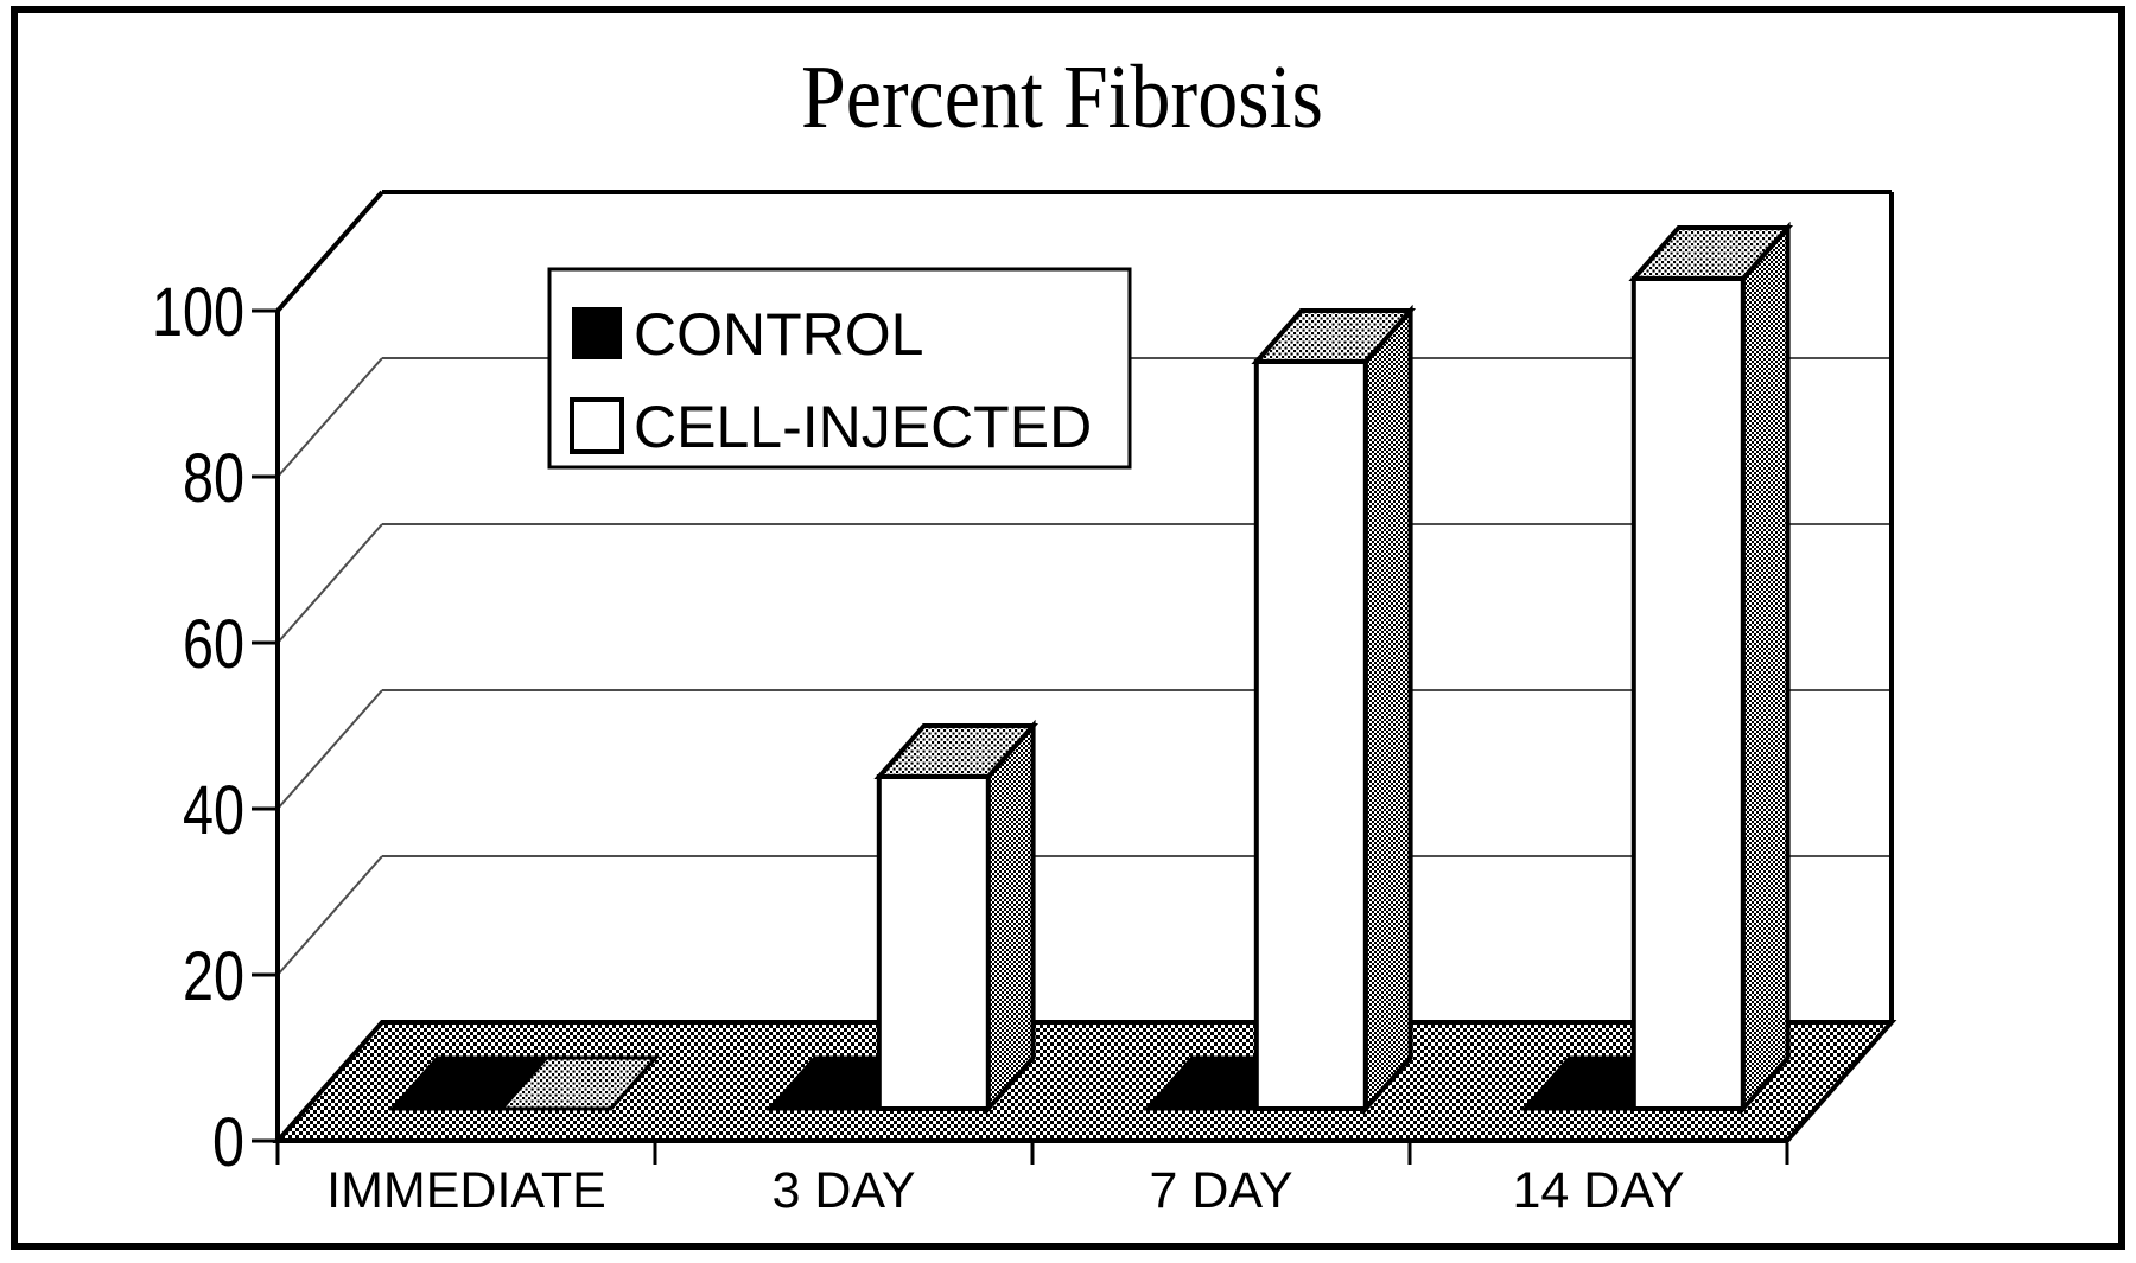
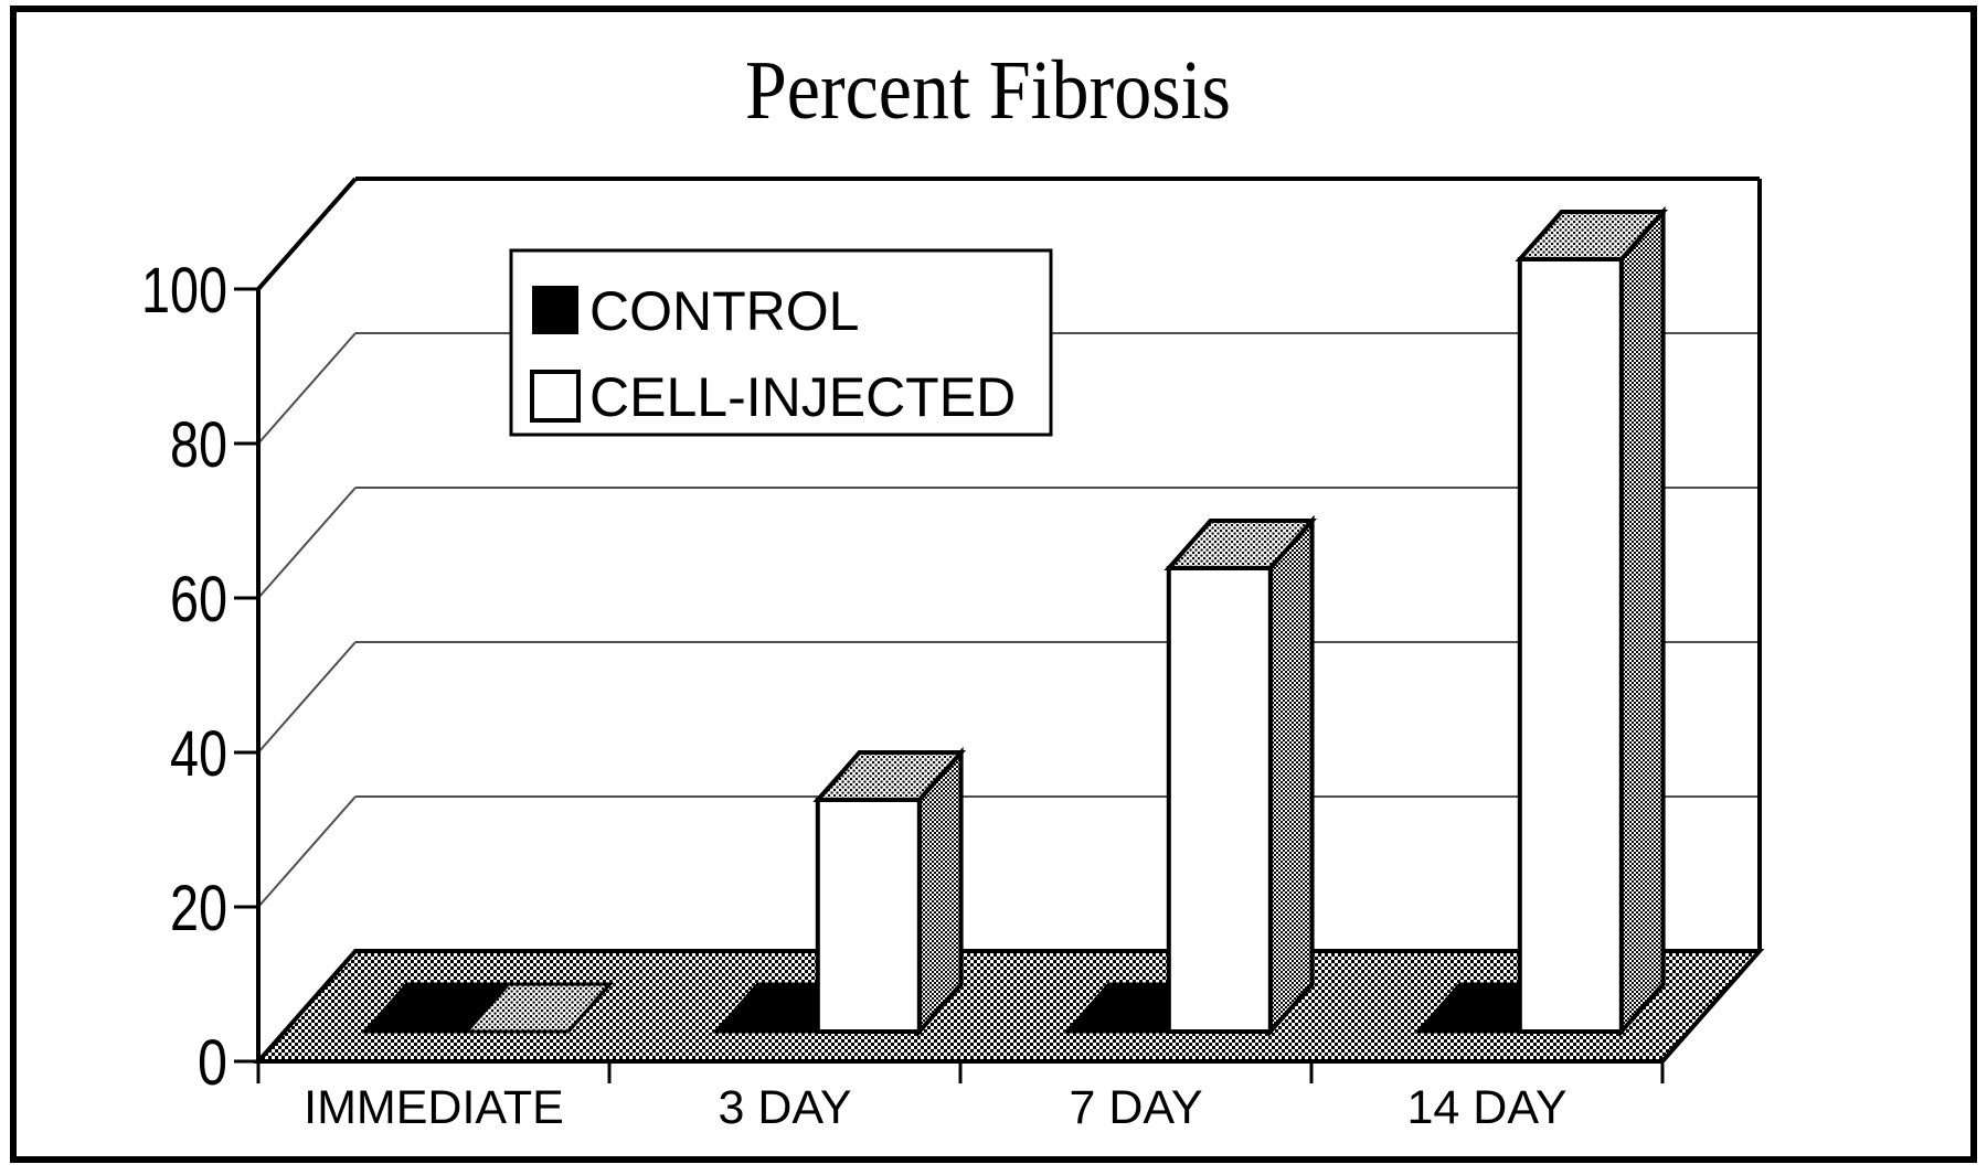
CELL-INJECTED/3 DAY: 40 -> 30
CELL-INJECTED/7 DAY: 90 -> 60
